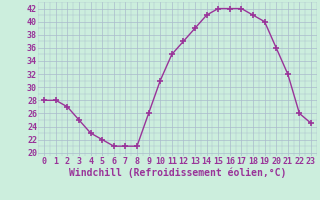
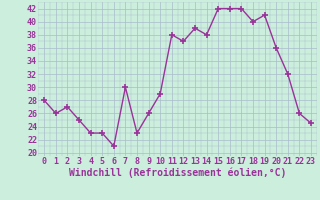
1: 28.0 -> 26.0
5: 22.0 -> 23.0
7: 21.0 -> 30.0
8: 21.0 -> 23.0
10: 31.0 -> 29.0
11: 35.0 -> 38.0
14: 41.0 -> 38.0
18: 41.0 -> 40.0
19: 40.0 -> 41.0
